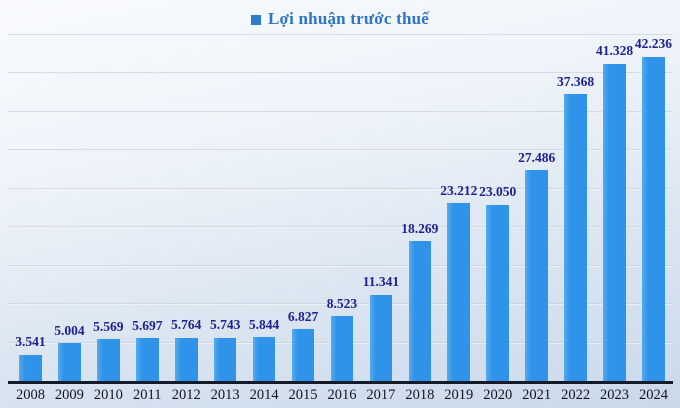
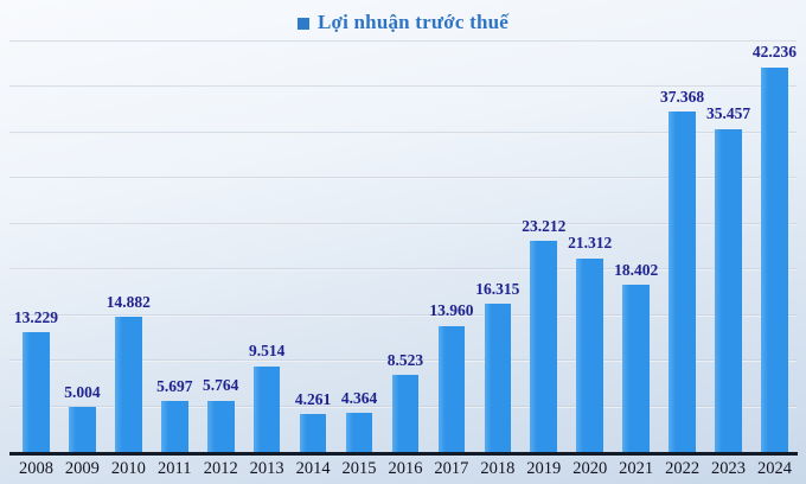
2008: 3.541 -> 13.229
2010: 5.569 -> 14.882
2013: 5.743 -> 9.514
2014: 5.844 -> 4.261
2015: 6.827 -> 4.364
2017: 11.341 -> 13.960
2018: 18.269 -> 16.315
2020: 23.050 -> 21.312
2021: 27.486 -> 18.402
2023: 41.328 -> 35.457
